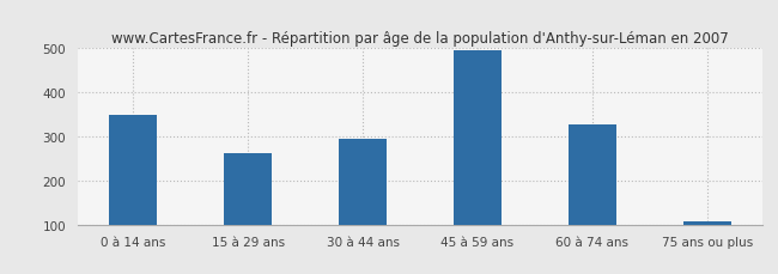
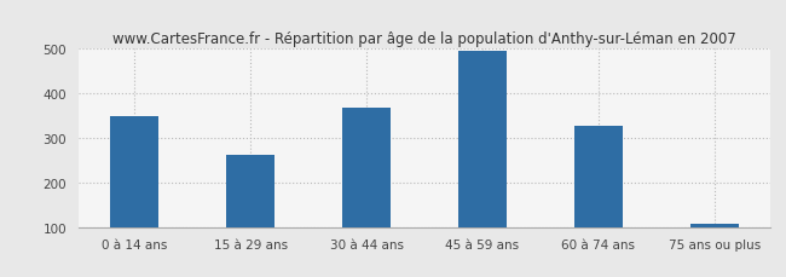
30 à 44 ans: 295 -> 367
